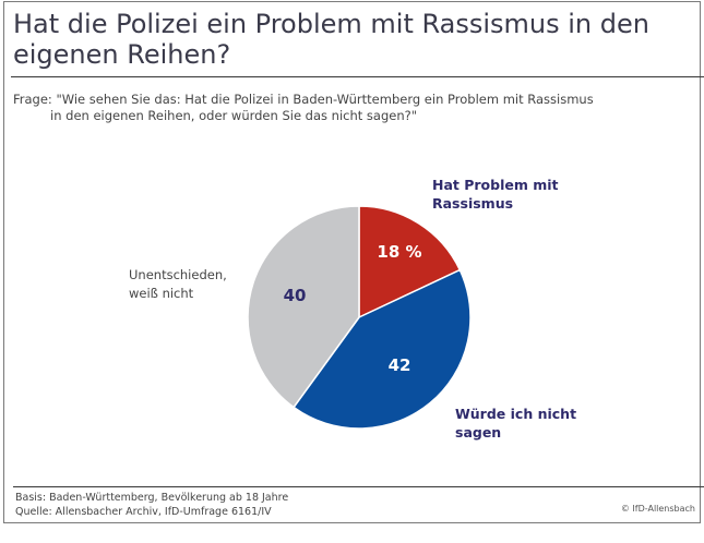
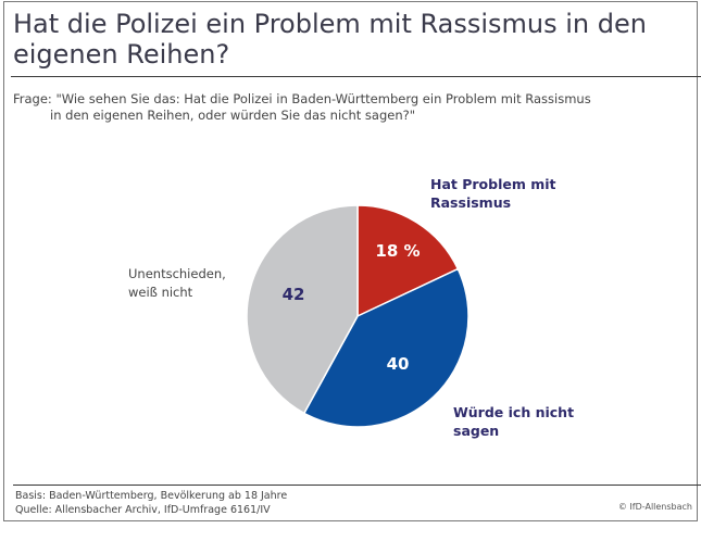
Würde ich nicht sagen: 42 -> 40
Unentschieden, weiß nicht: 40 -> 42
